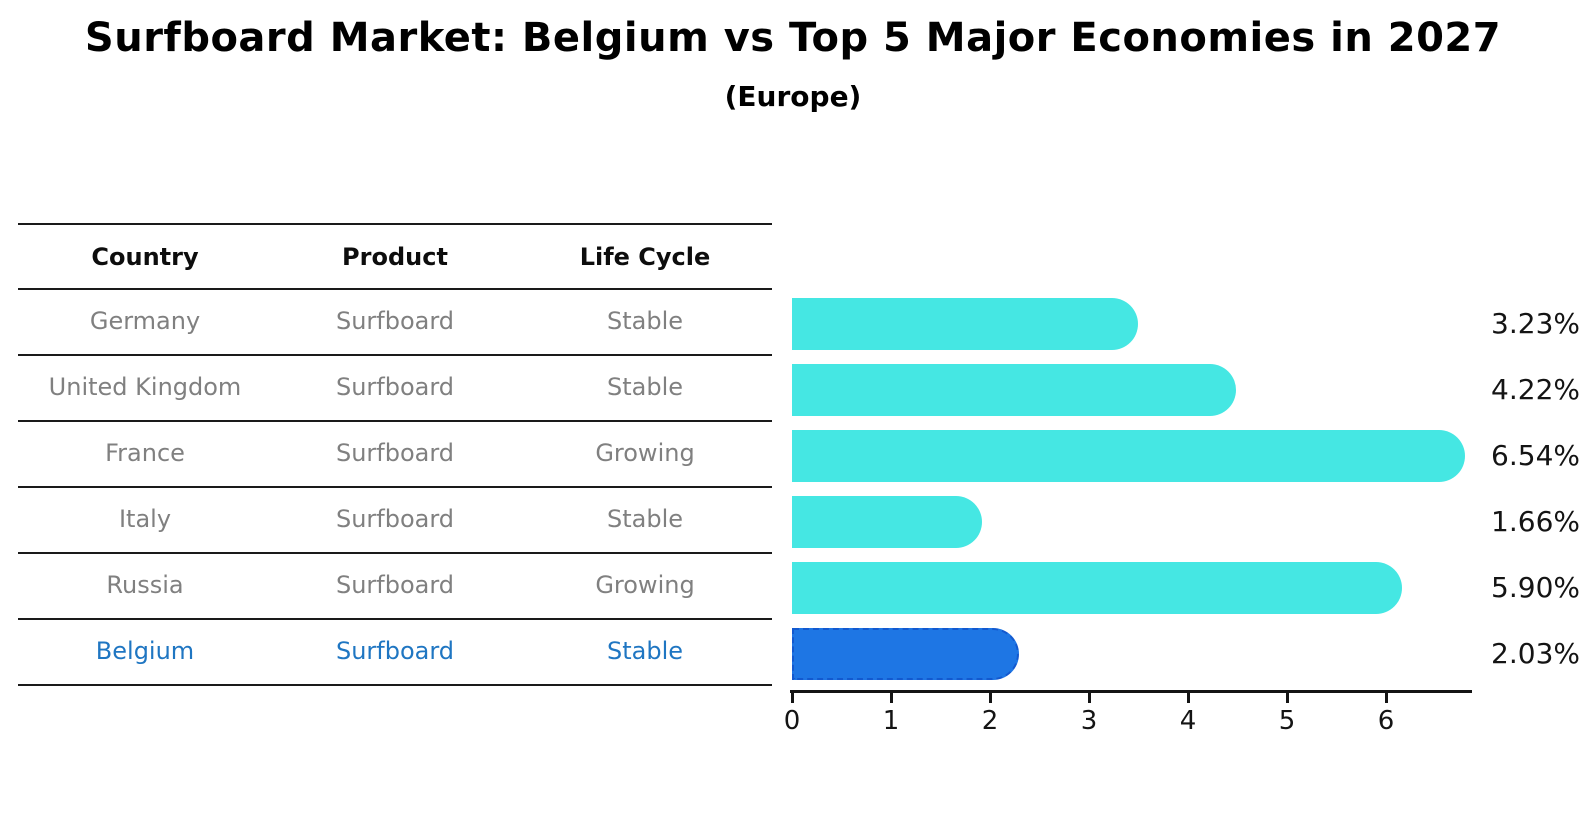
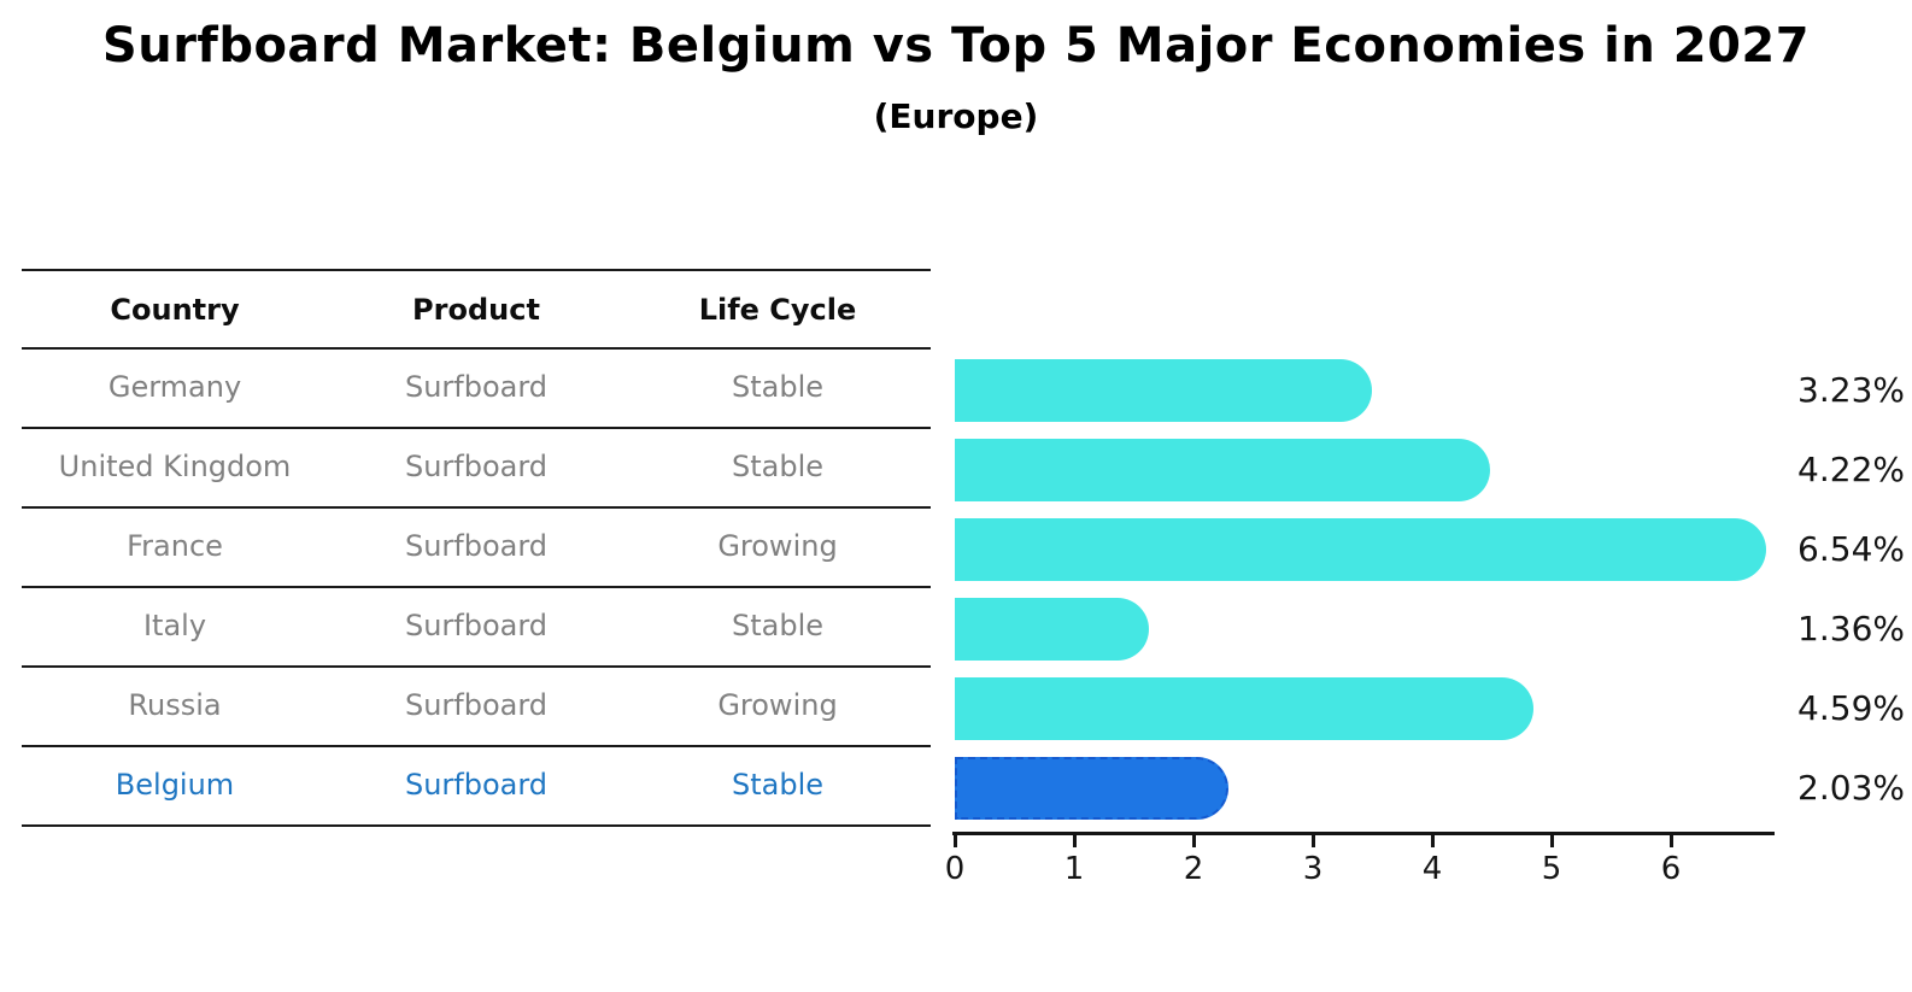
Italy: 1.66% -> 1.36%
Russia: 5.90% -> 4.59%
